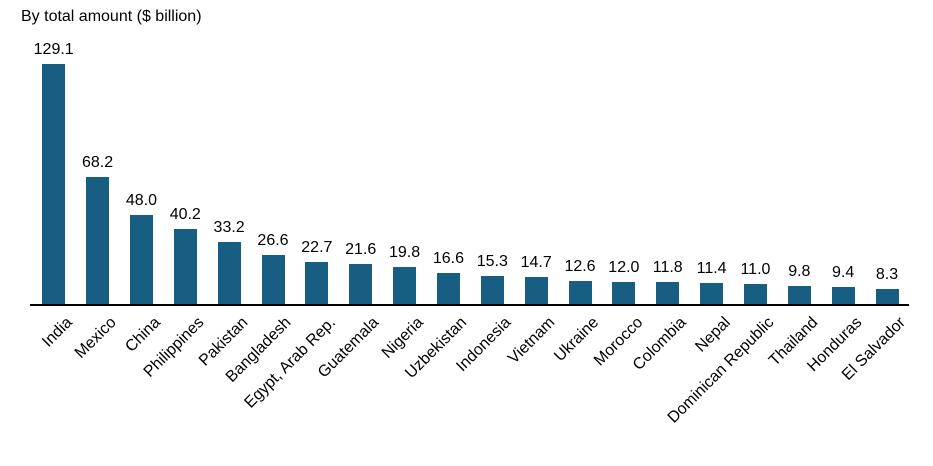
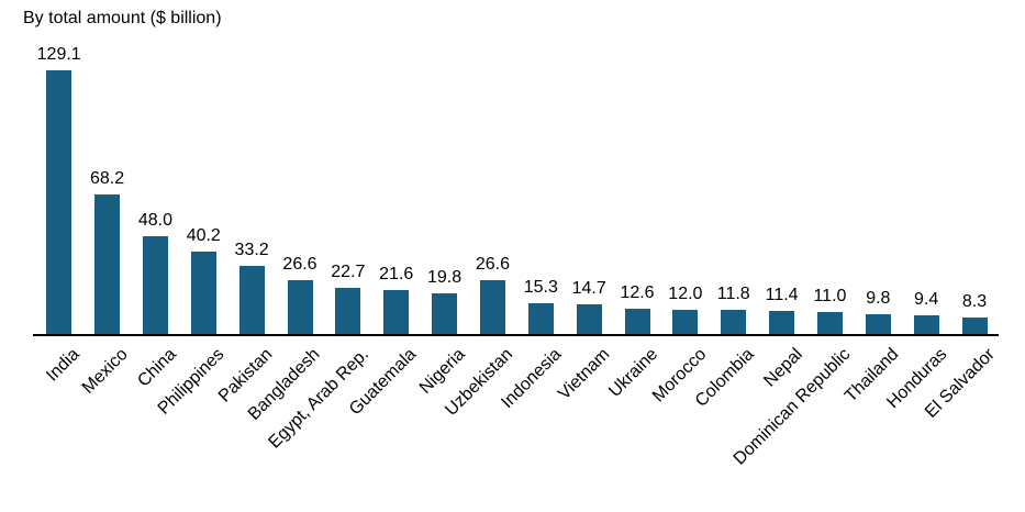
Uzbekistan: 16.6 -> 26.6
